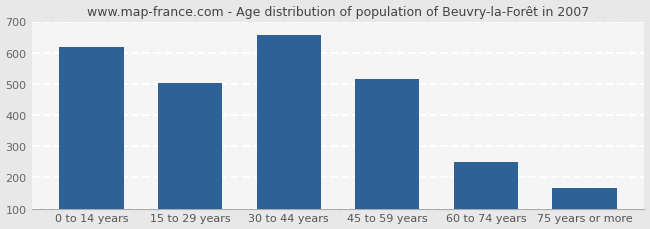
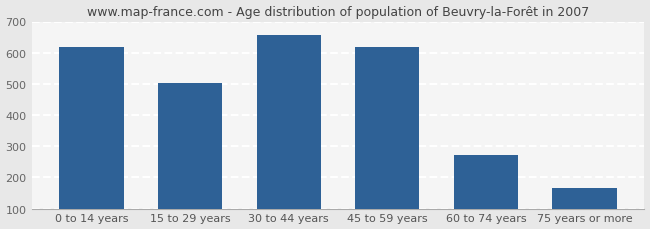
45 to 59 years: 515 -> 617
60 to 74 years: 250 -> 273
